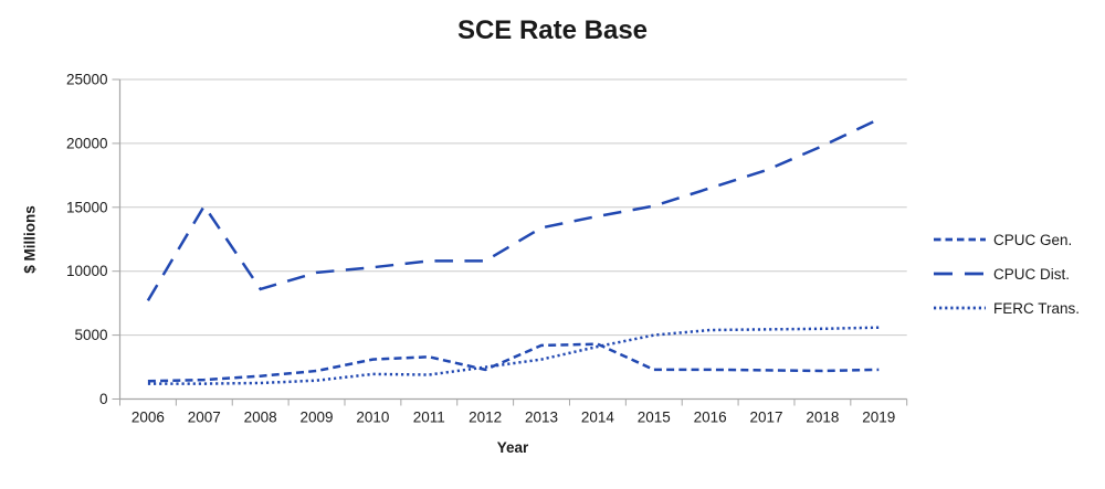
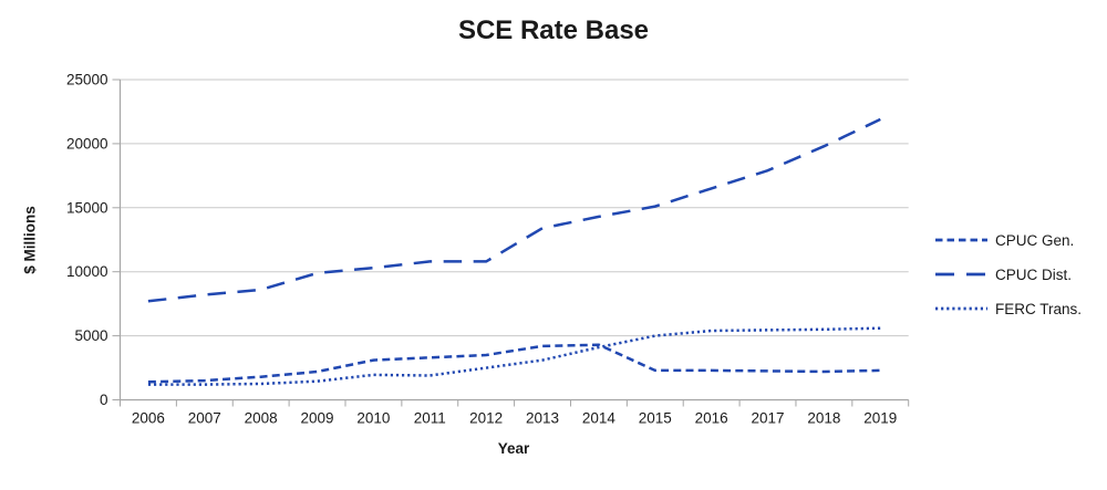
CPUC Dist./2007: 15100 -> 8200
CPUC Gen./2012: 2300 -> 3500
